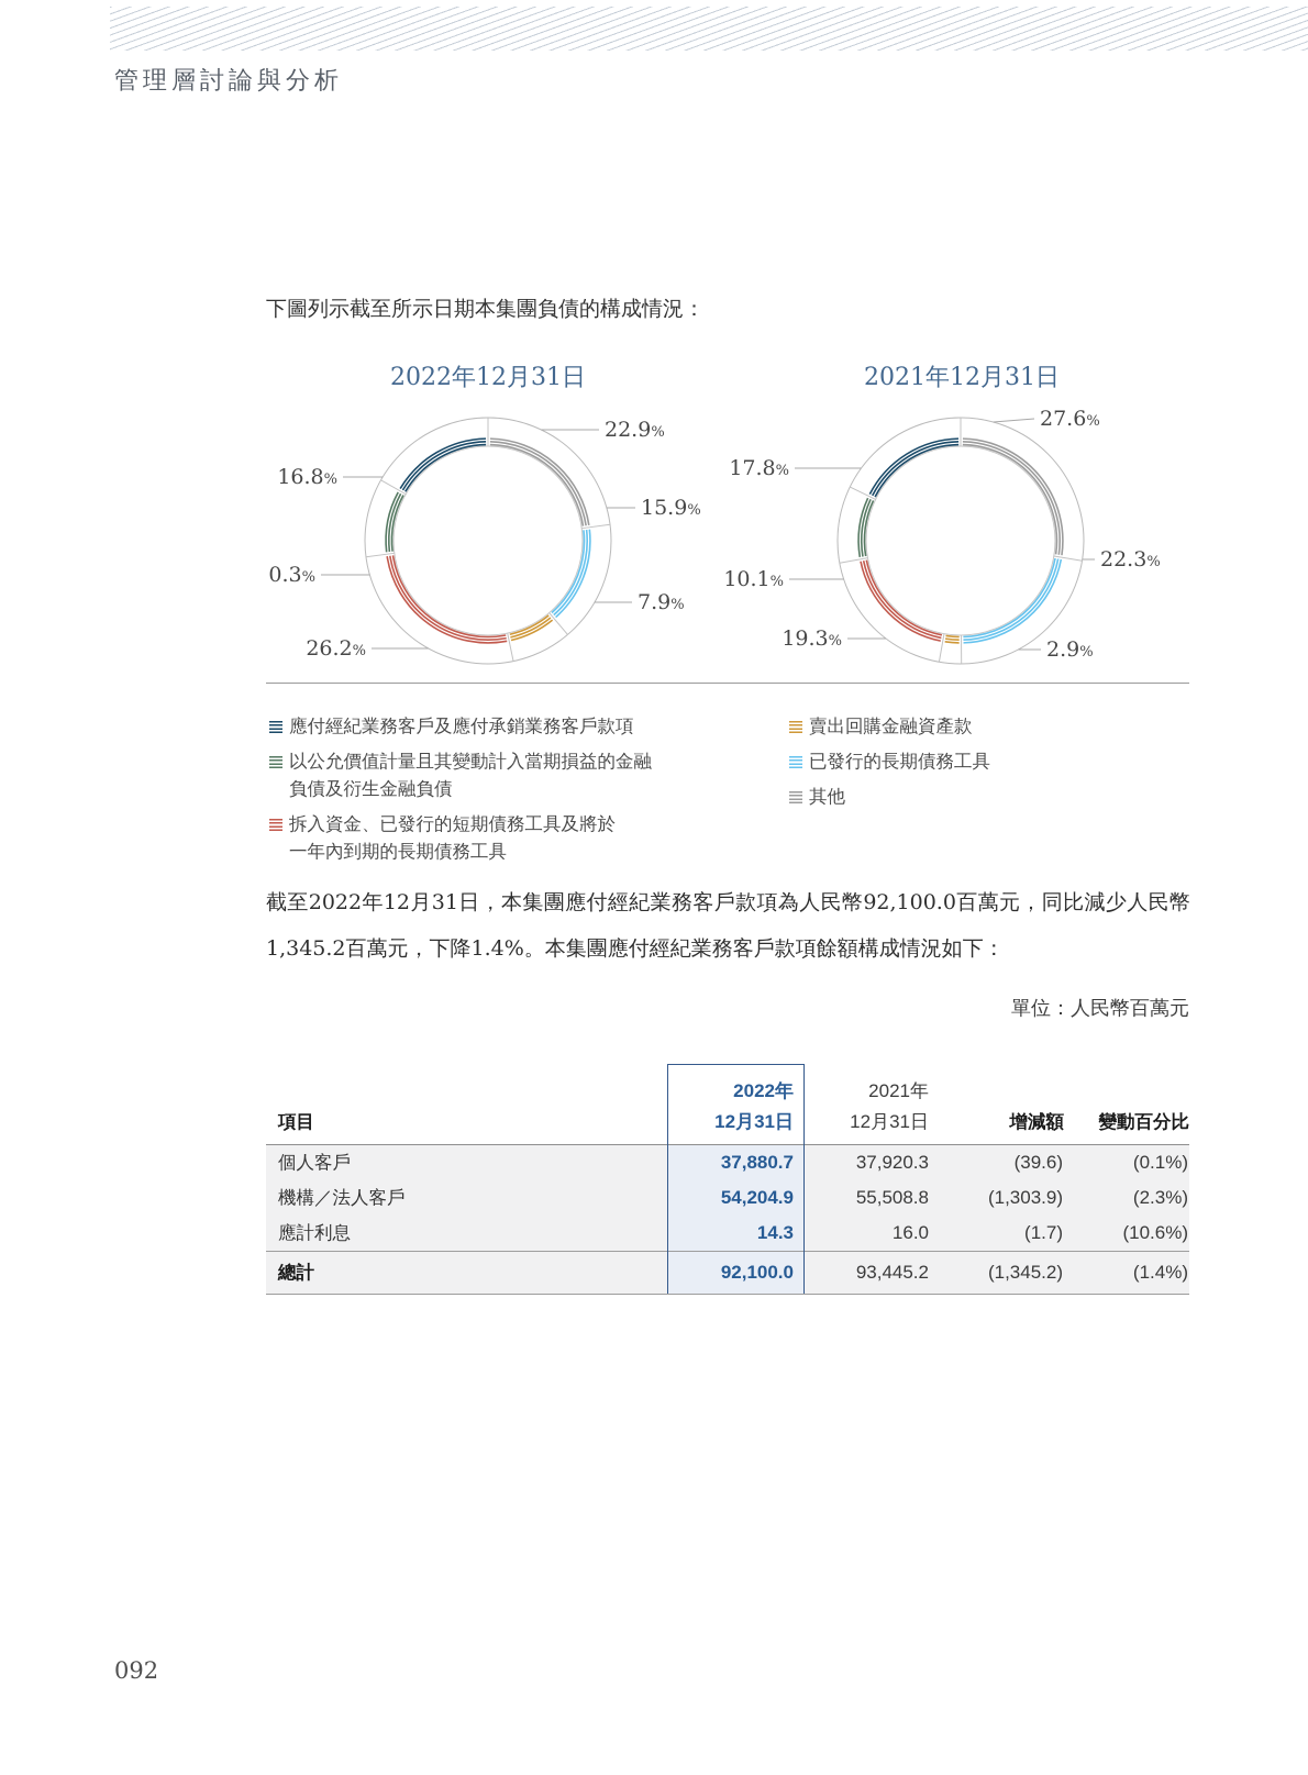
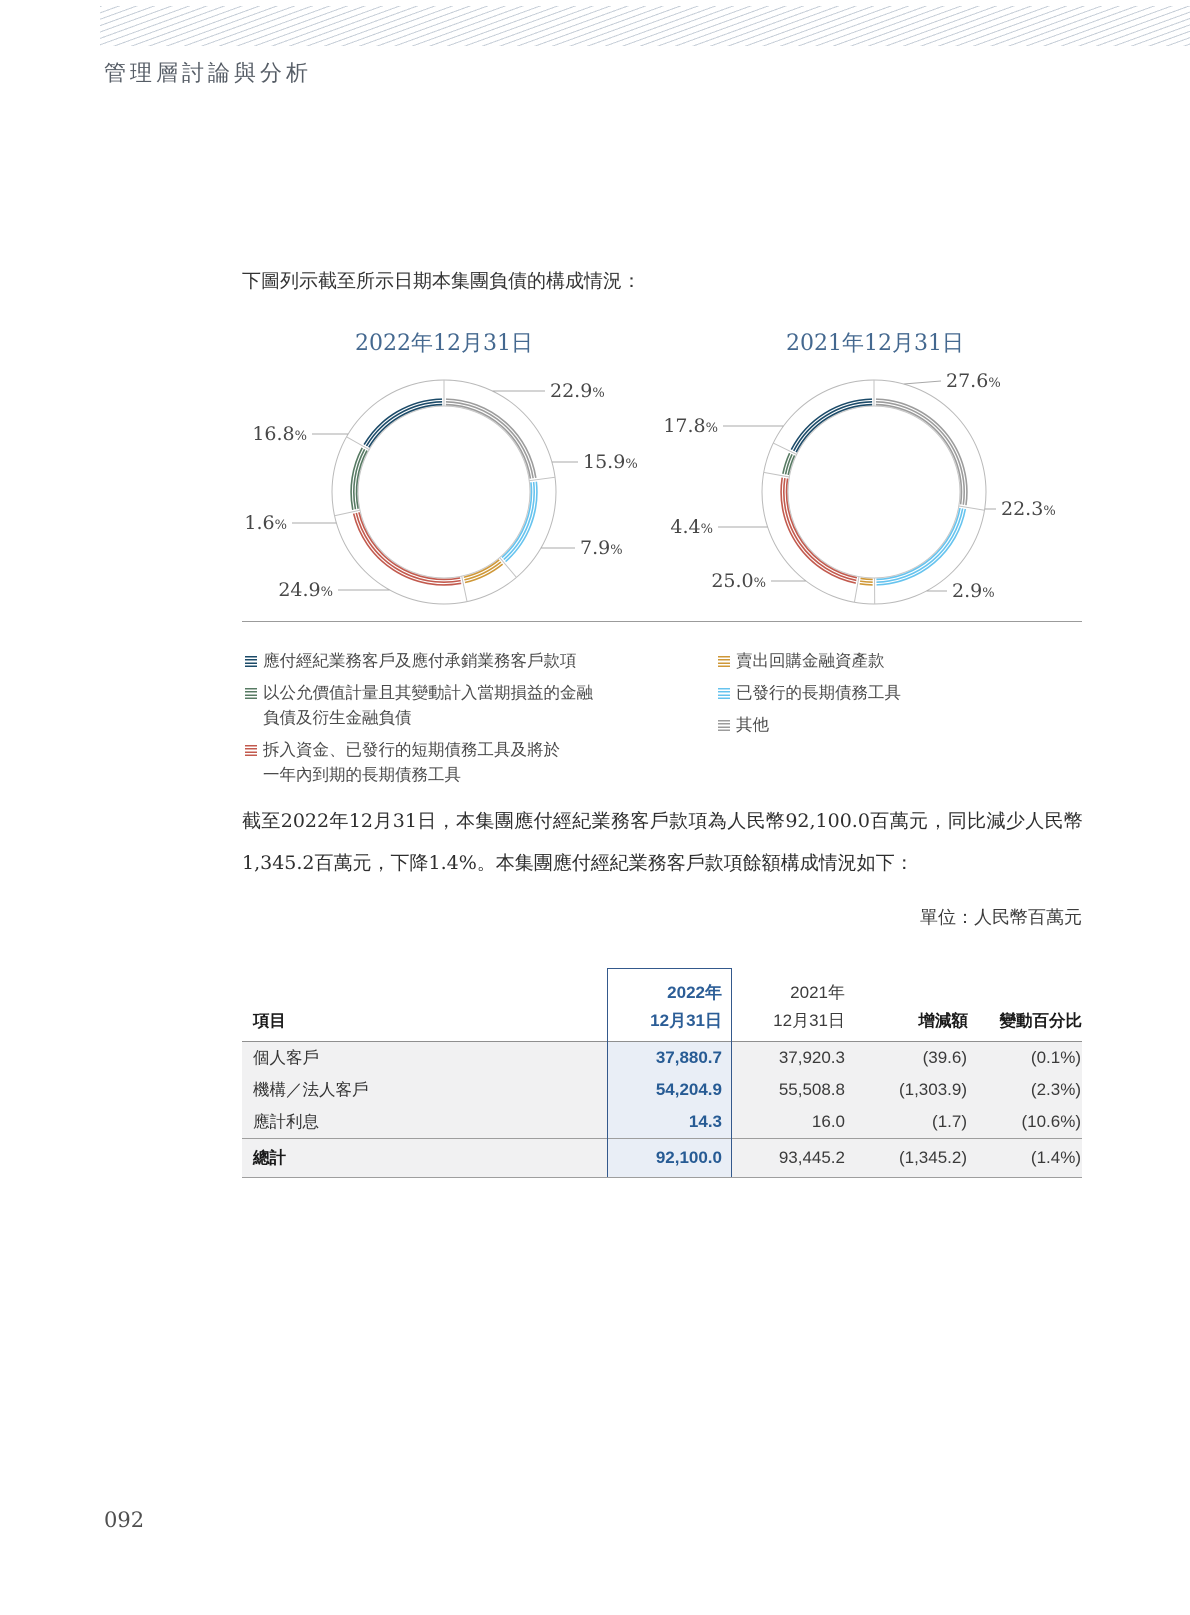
2022年12月31日/拆入資金、已發行的短期債務工具及將於一年內到期的長期債務工具: 26.2 -> 24.9
2022年12月31日/以公允價值計量且其變動計入當期損益的金融負債及衍生金融負債: 10.3 -> 11.6
2021年12月31日/拆入資金、已發行的短期債務工具及將於一年內到期的長期債務工具: 19.3 -> 25.0
2021年12月31日/以公允價值計量且其變動計入當期損益的金融負債及衍生金融負債: 10.1 -> 4.4
